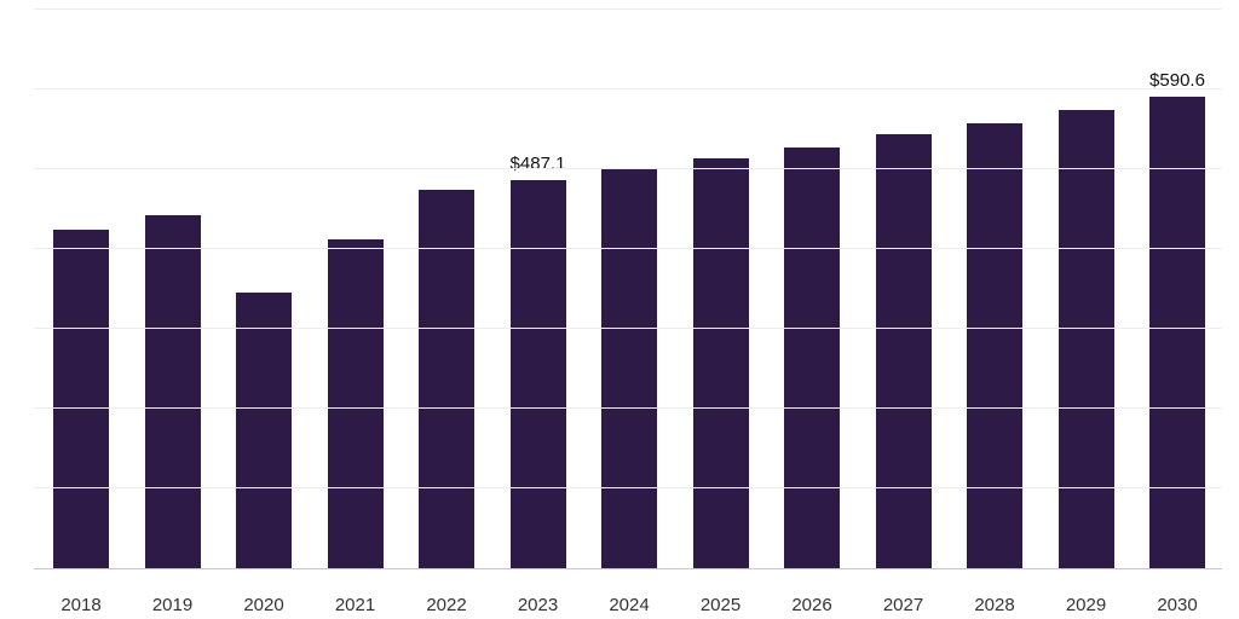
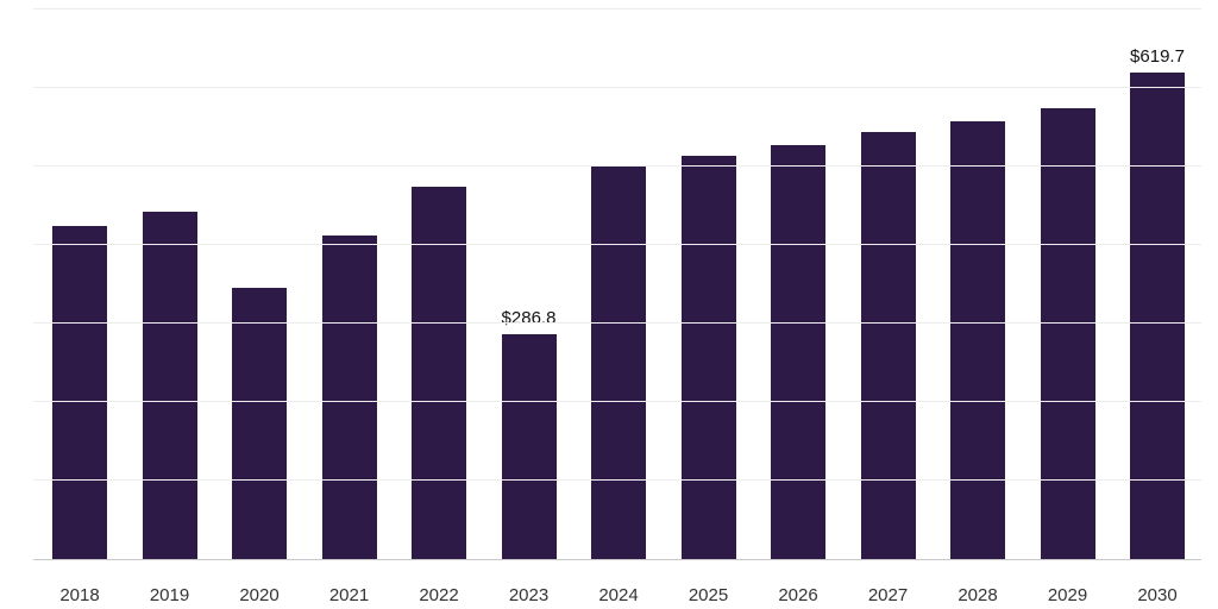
2023: $487.1 -> $286.8
2030: $590.6 -> $619.7
